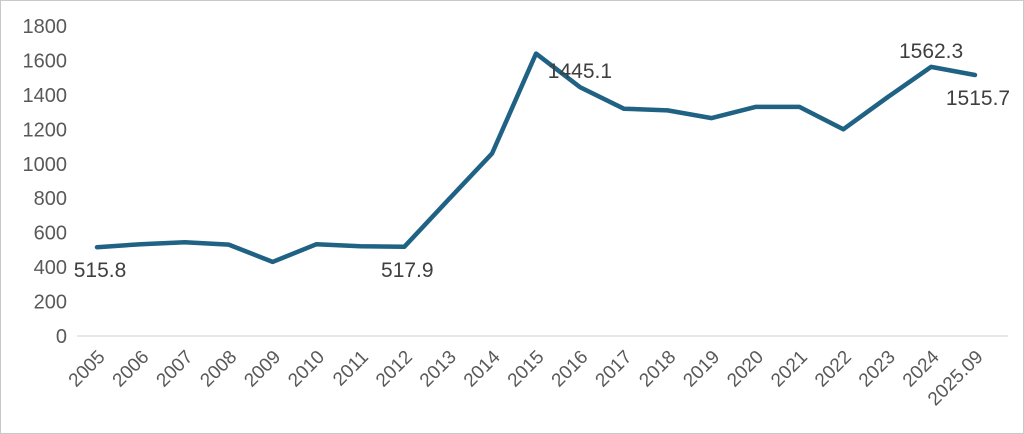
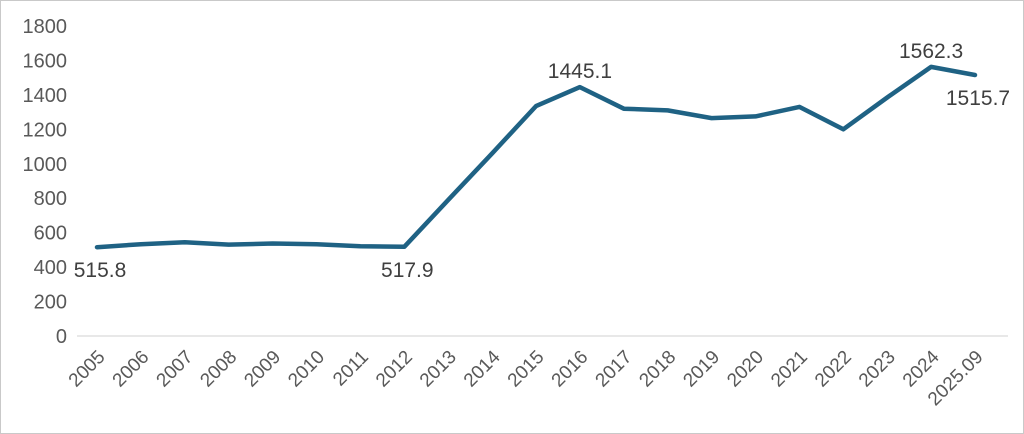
2009: 430 -> 540
2015: 1640 -> 1340
2020: 1330 -> 1280
